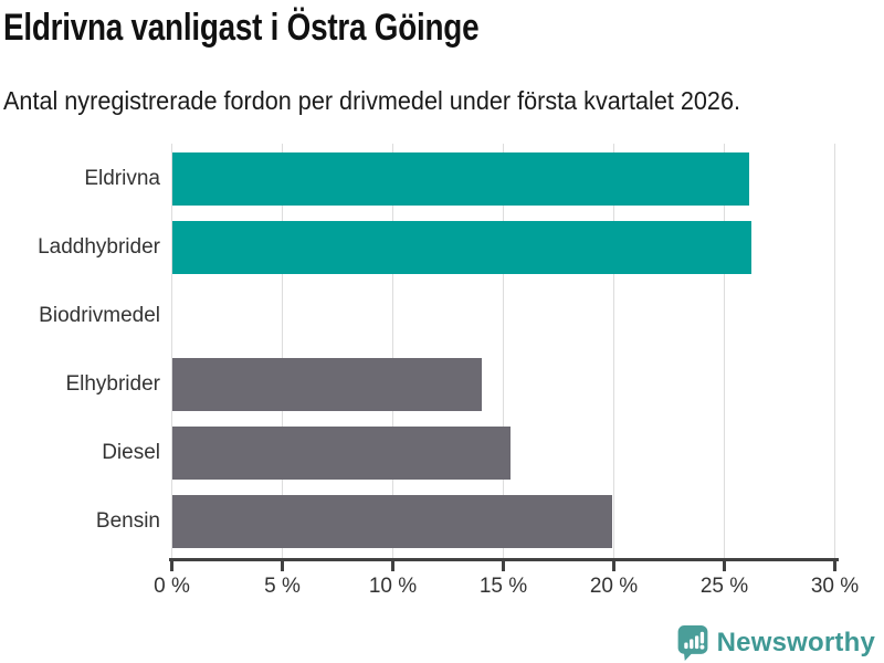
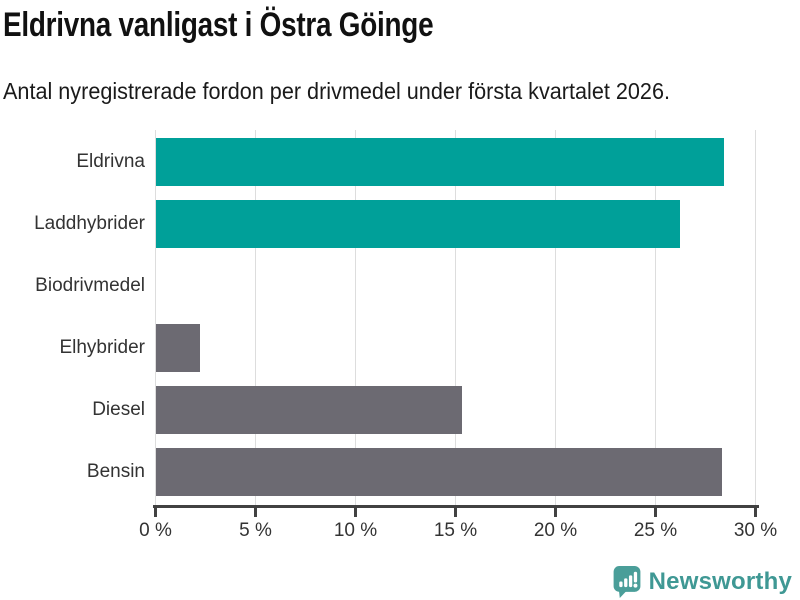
Eldrivna: 26.1% -> 28.4%
Elhybrider: 14.0% -> 2.2%
Bensin: 19.9% -> 28.3%
